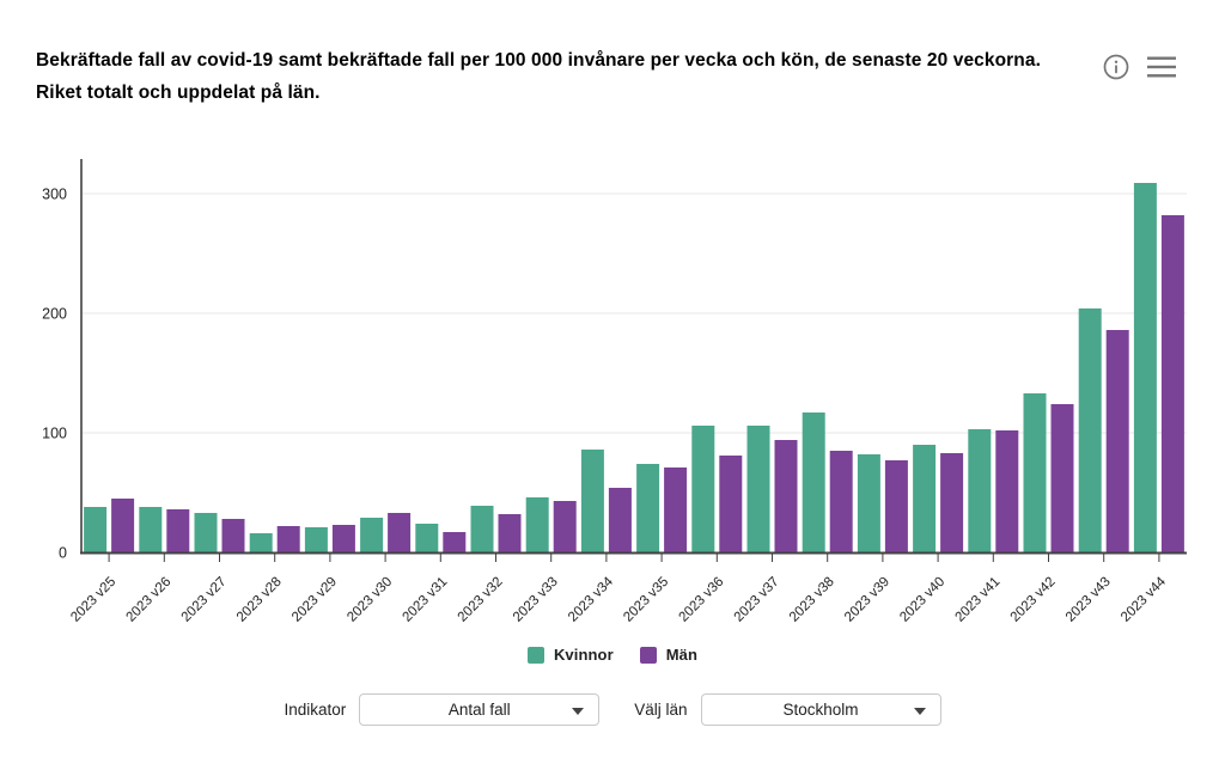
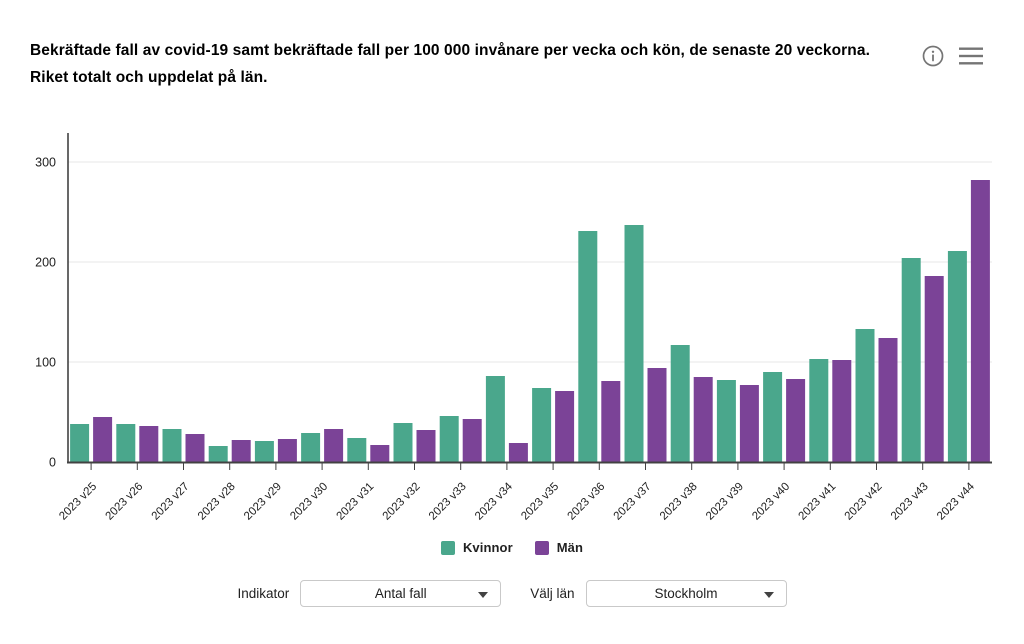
Män/2023 v34: 54 -> 19
Kvinnor/2023 v36: 106 -> 231
Kvinnor/2023 v37: 106 -> 237
Kvinnor/2023 v44: 309 -> 211
